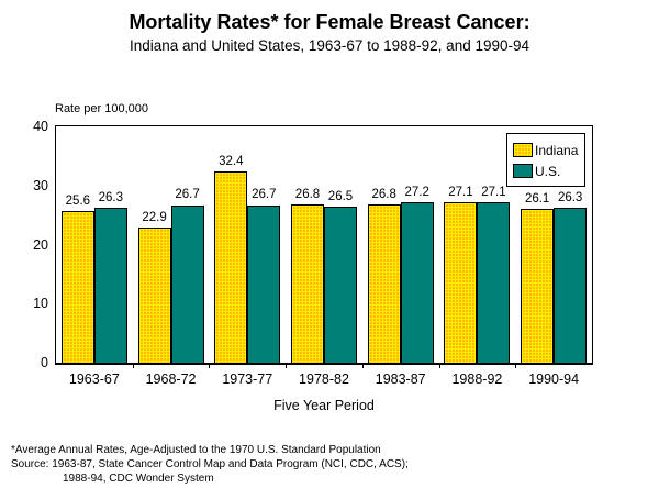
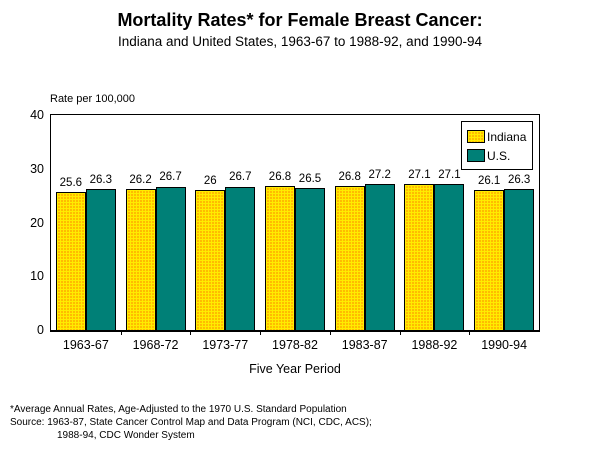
Indiana/1968-72: 22.9 -> 26.2
Indiana/1973-77: 32.4 -> 26
